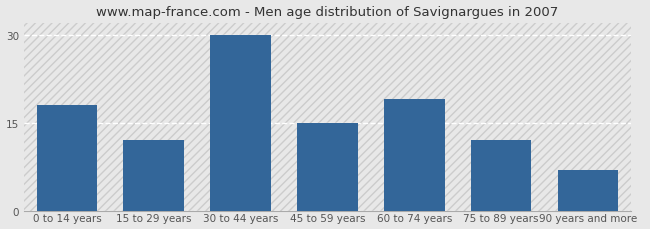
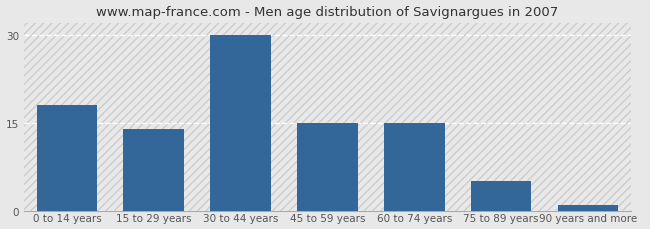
15 to 29 years: 12 -> 14
60 to 74 years: 19 -> 15
75 to 89 years: 12 -> 5
90 years and more: 7 -> 1
